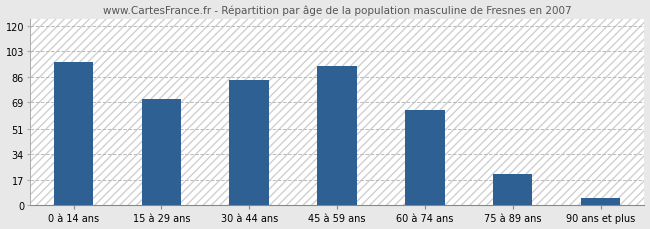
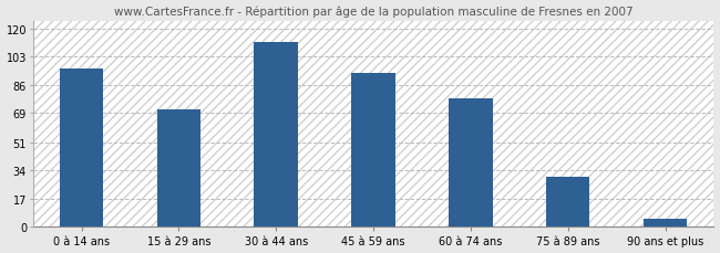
30 à 44 ans: 84 -> 112
60 à 74 ans: 64 -> 78
75 à 89 ans: 21 -> 30
